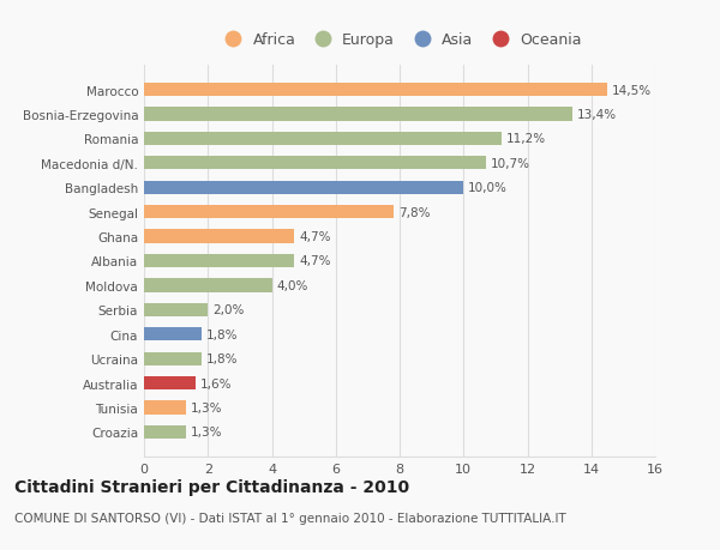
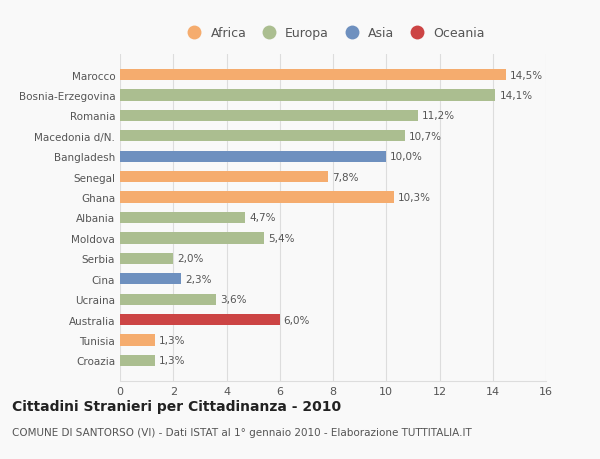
Bosnia-Erzegovina: 13,4% -> 14,1%
Ghana: 4,7% -> 10,3%
Moldova: 4,0% -> 5,4%
Cina: 1,8% -> 2,3%
Ucraina: 1,8% -> 3,6%
Australia: 1,6% -> 6,0%
